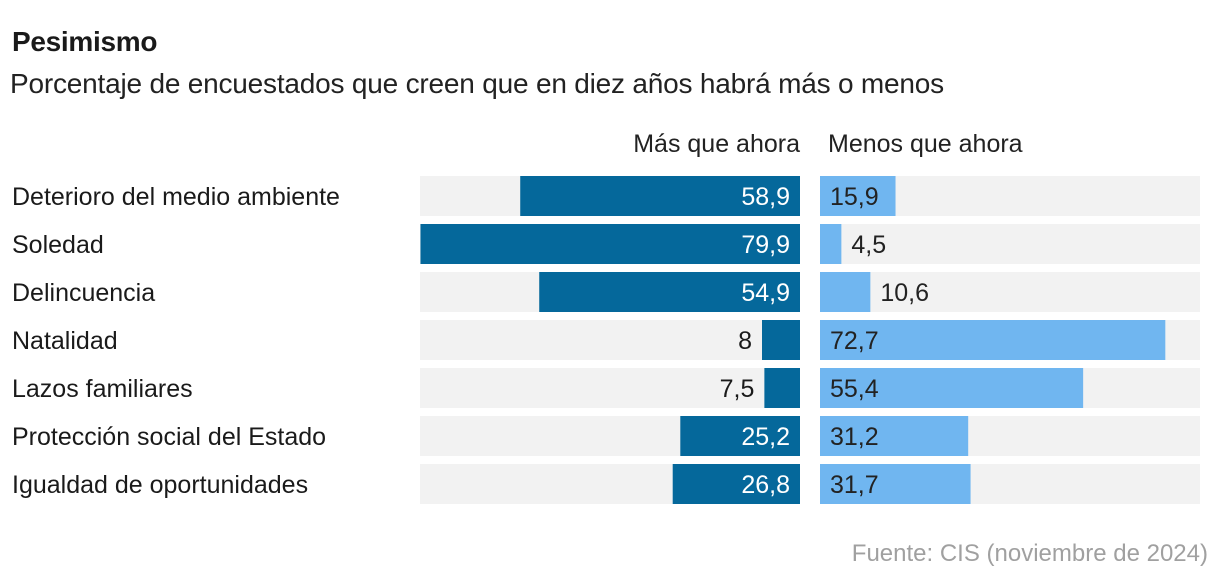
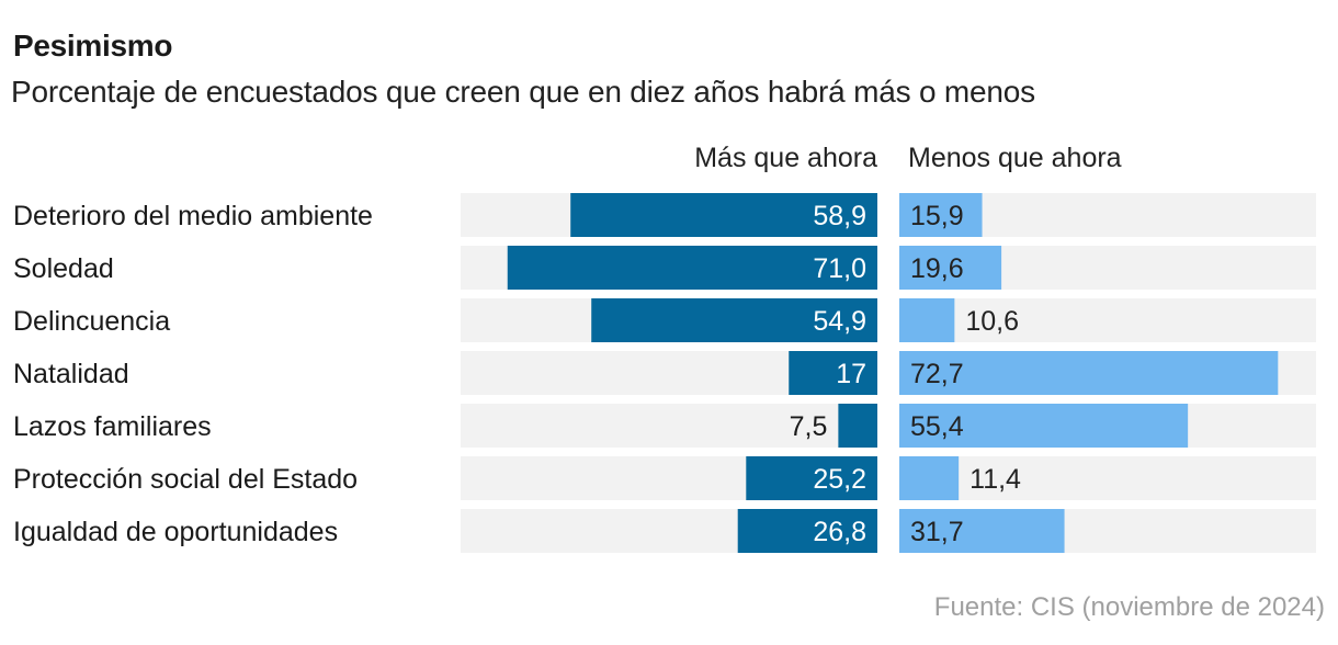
Más que ahora/Soledad: 79,9 -> 71,0
Menos que ahora/Soledad: 4,5 -> 19,6
Más que ahora/Natalidad: 8 -> 17
Menos que ahora/Protección social del Estado: 31,2 -> 11,4
